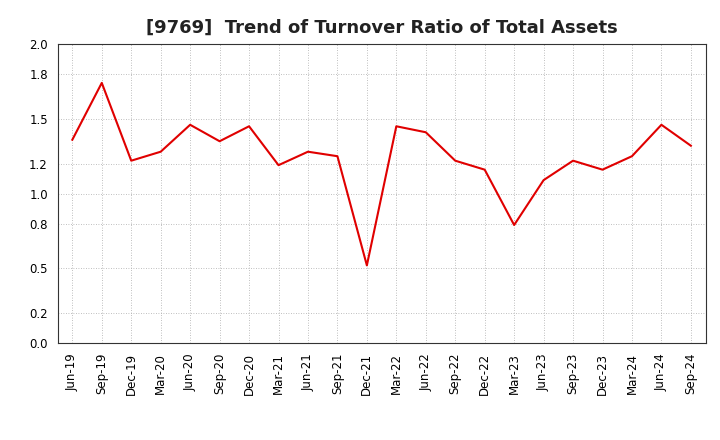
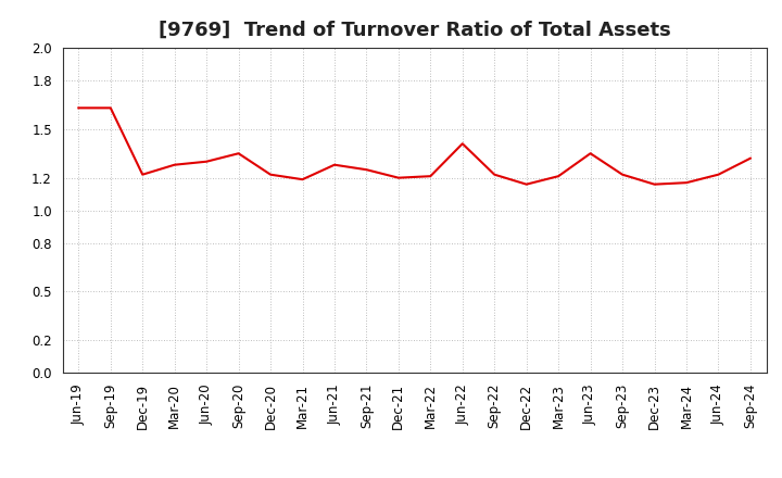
Jun-19: 1.36 -> 1.63
Sep-19: 1.74 -> 1.63
Jun-20: 1.46 -> 1.30
Dec-20: 1.45 -> 1.22
Dec-21: 0.52 -> 1.20
Mar-22: 1.45 -> 1.21
Mar-23: 0.79 -> 1.21
Jun-23: 1.09 -> 1.35
Mar-24: 1.25 -> 1.17
Jun-24: 1.46 -> 1.22
